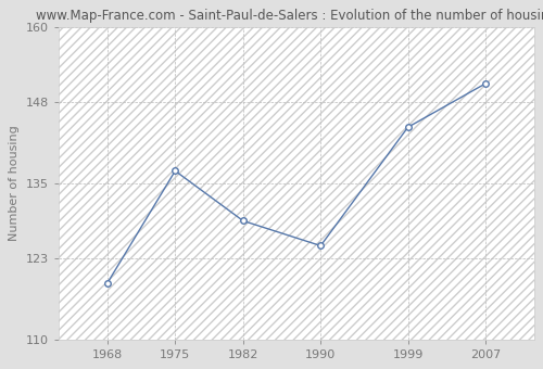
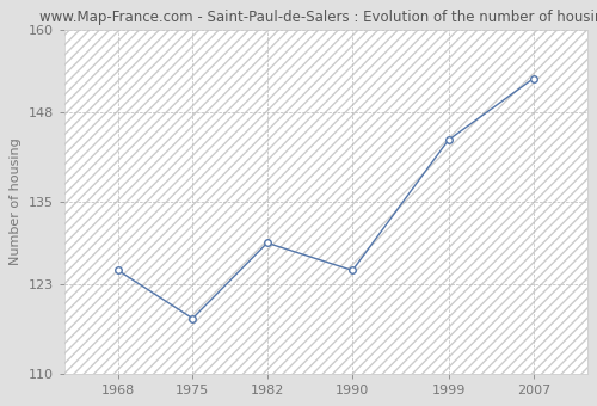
1968: 119 -> 125
1975: 137 -> 118
2007: 151 -> 153
